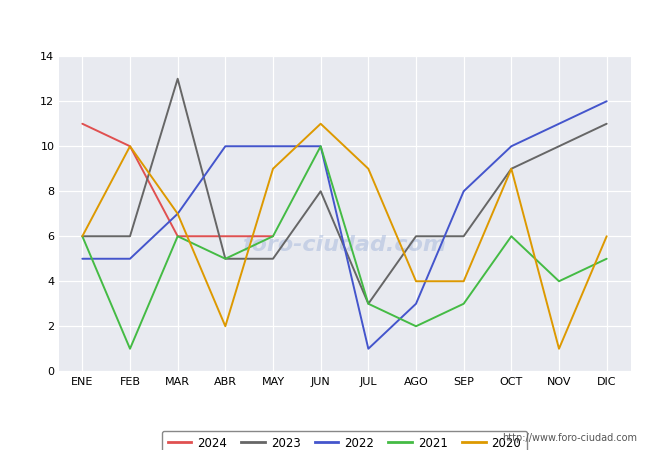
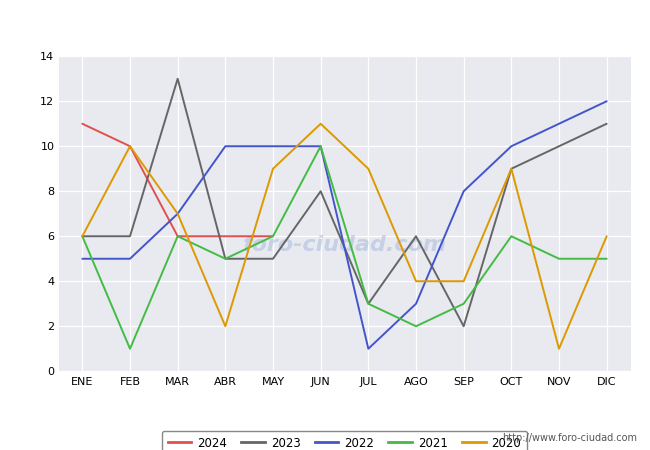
2023/SEP: 6 -> 2
2021/NOV: 4 -> 5
